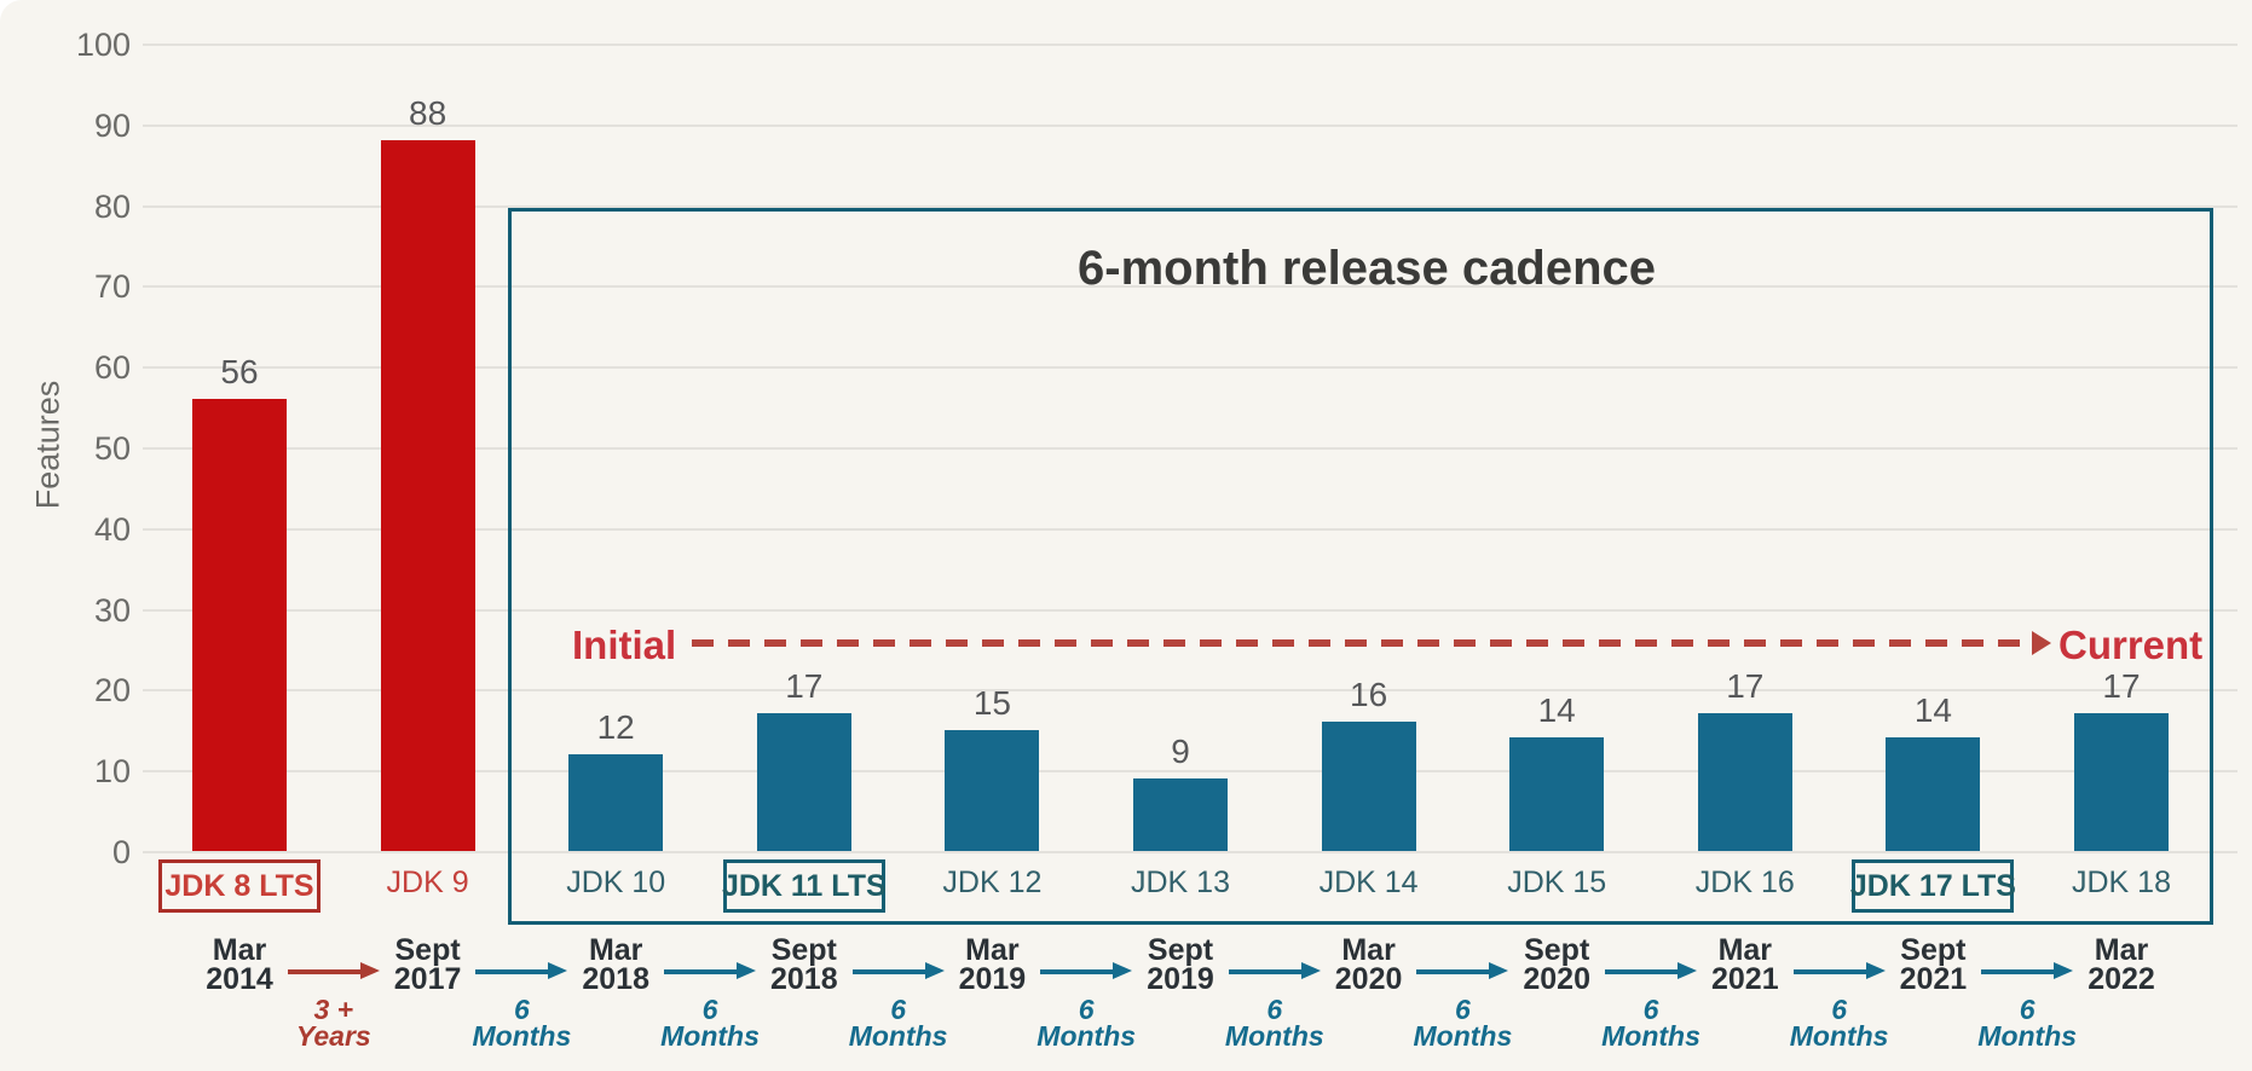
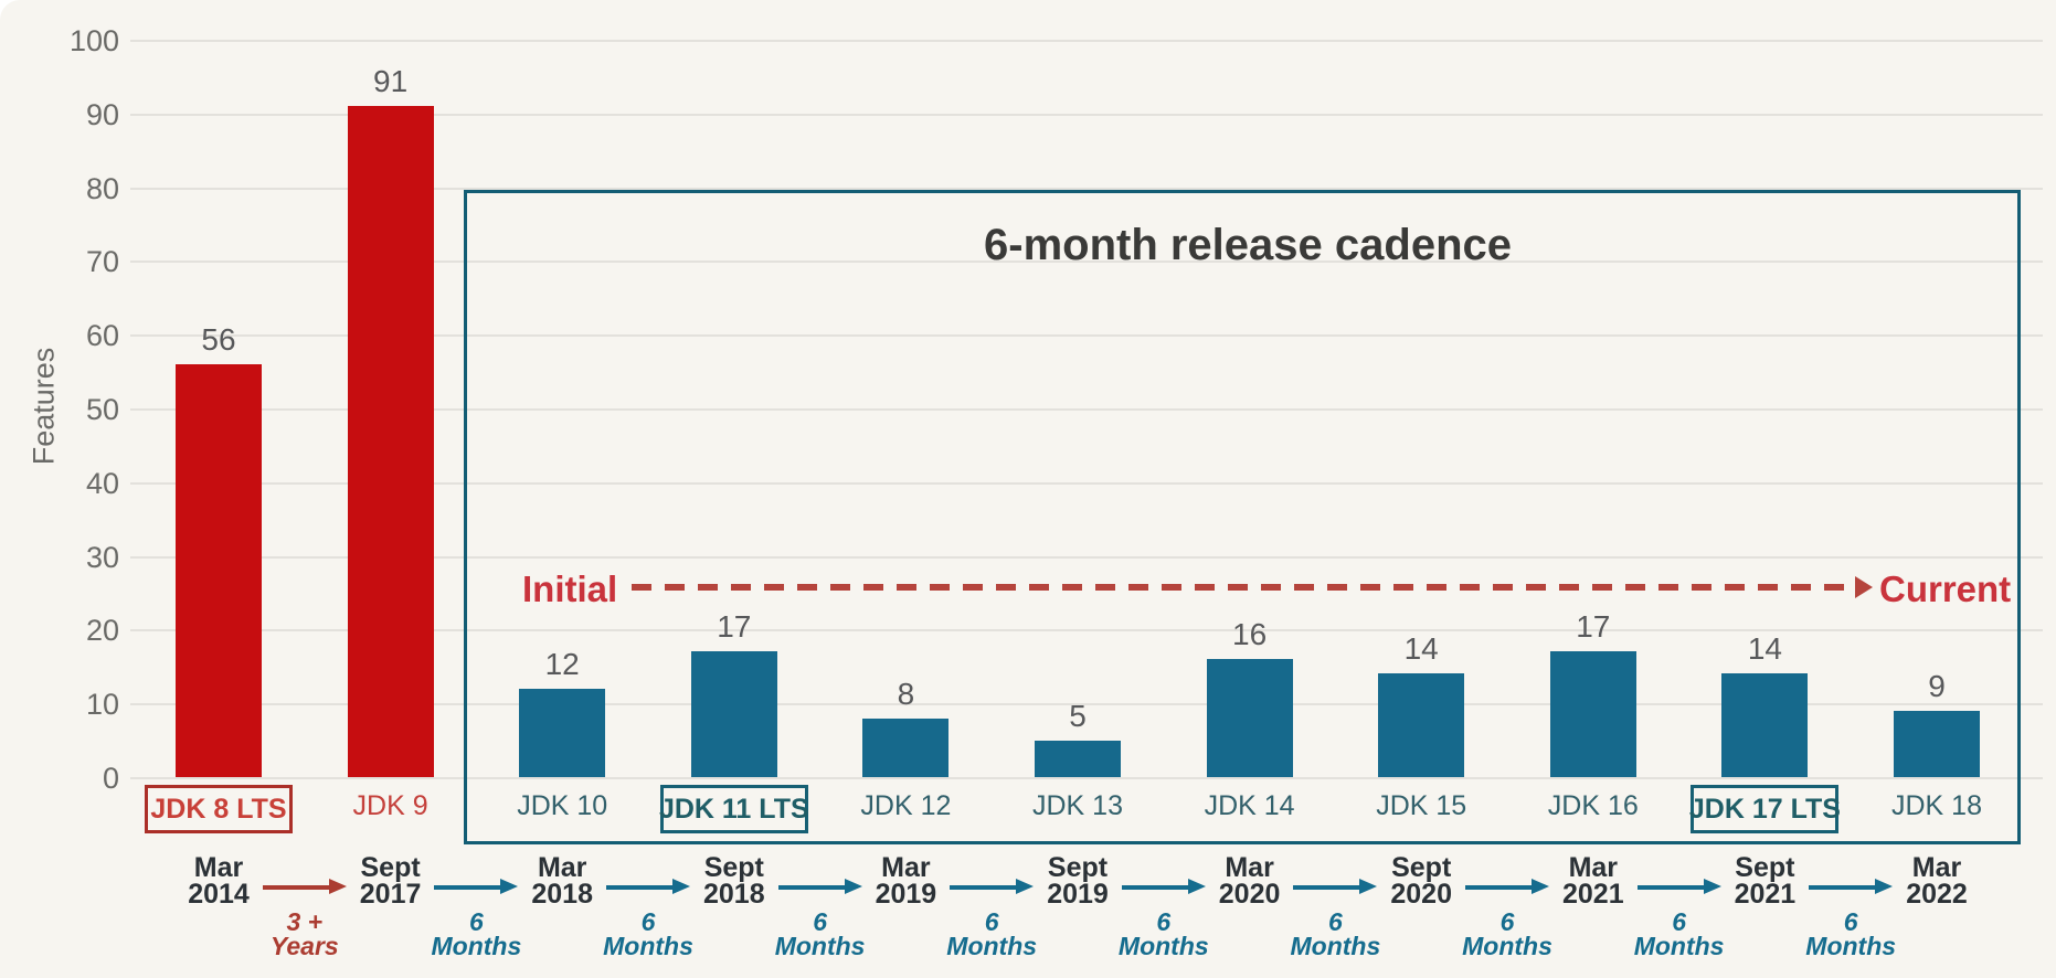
JDK 9: 88 -> 91
JDK 12: 15 -> 8
JDK 13: 9 -> 5
JDK 18: 17 -> 9
